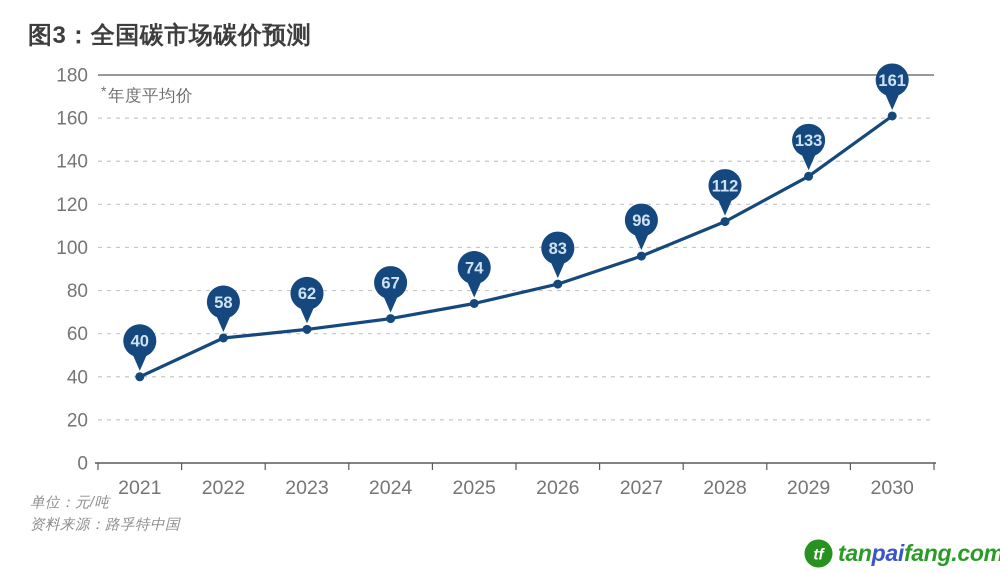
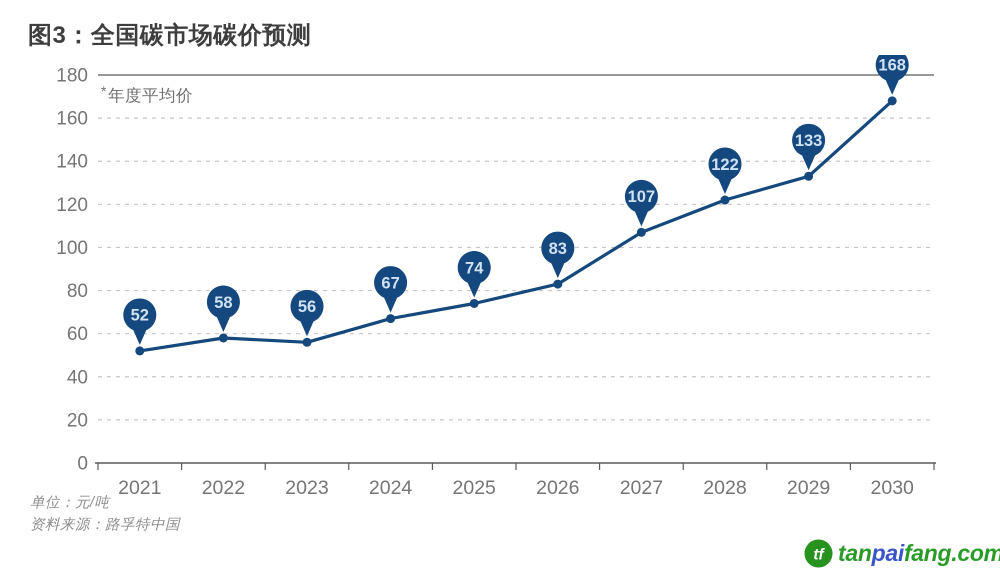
2021: 40 -> 52
2023: 62 -> 56
2027: 96 -> 107
2028: 112 -> 122
2030: 161 -> 168
